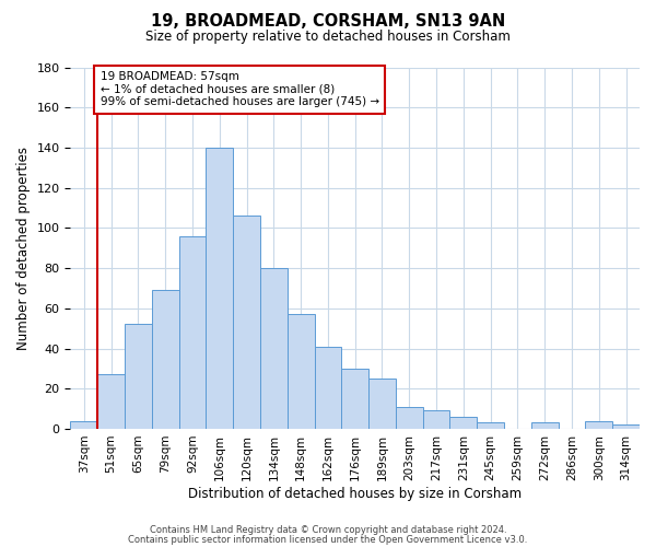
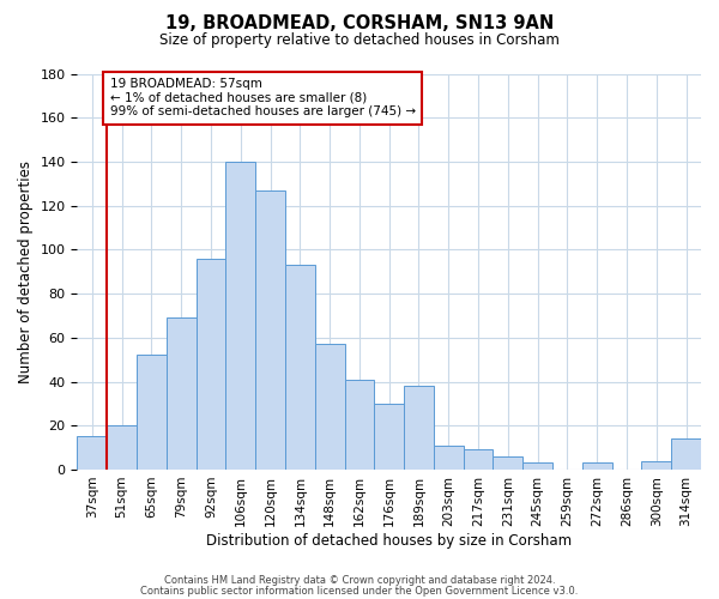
37sqm: 4 -> 15
51sqm: 27 -> 20
120sqm: 106 -> 127
134sqm: 80 -> 93
189sqm: 25 -> 38
314sqm: 2 -> 14
